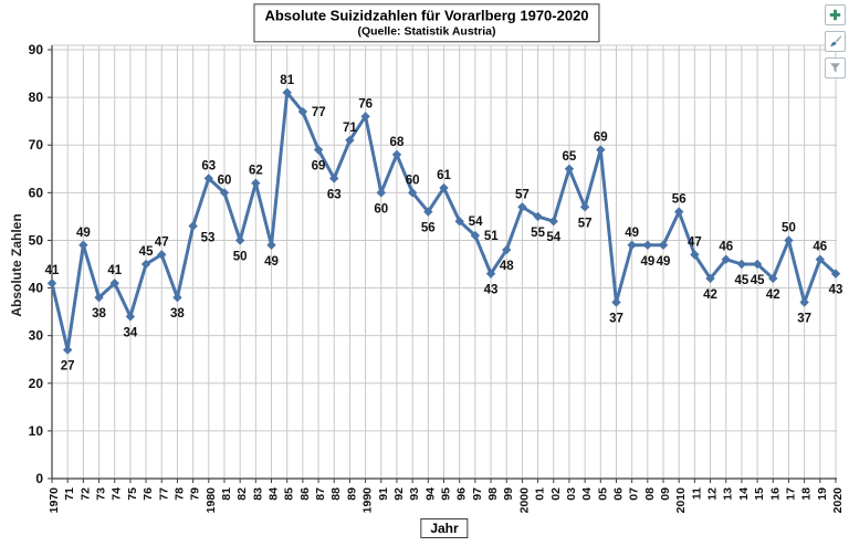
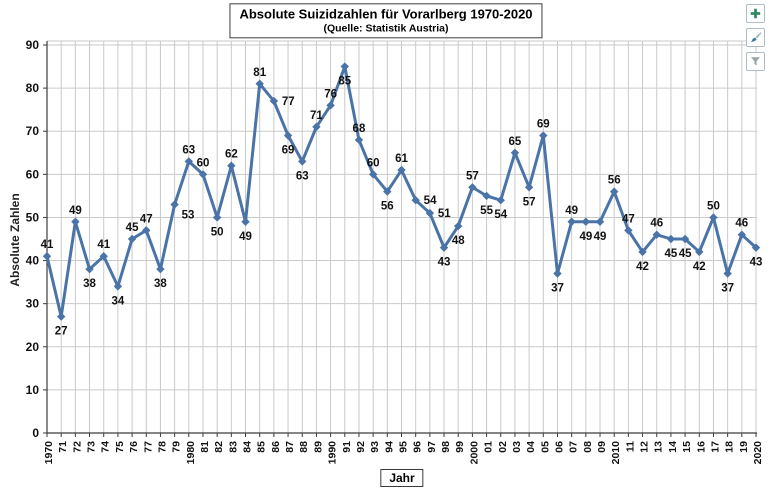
91: 60 -> 85
